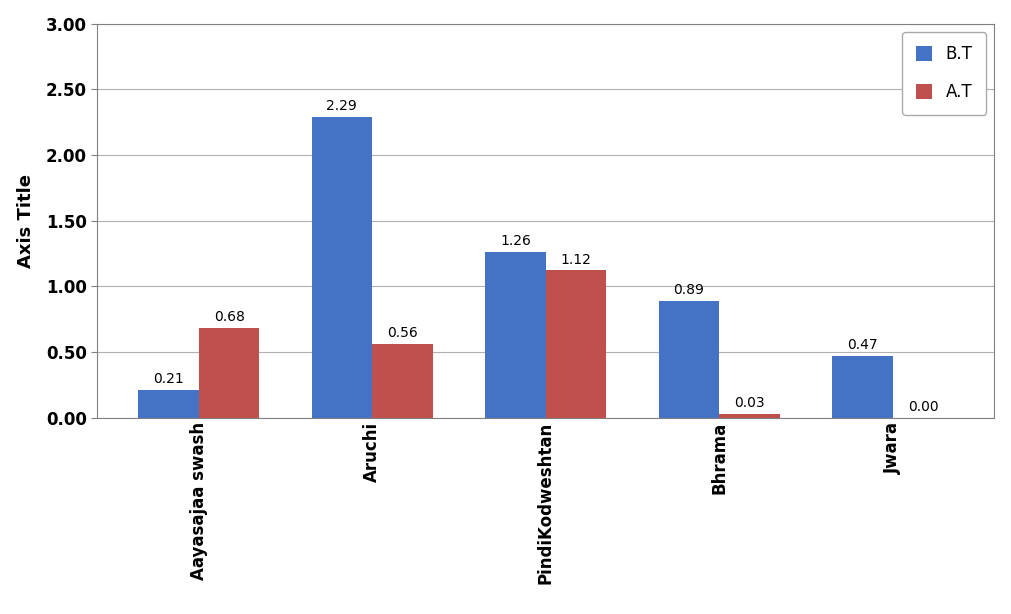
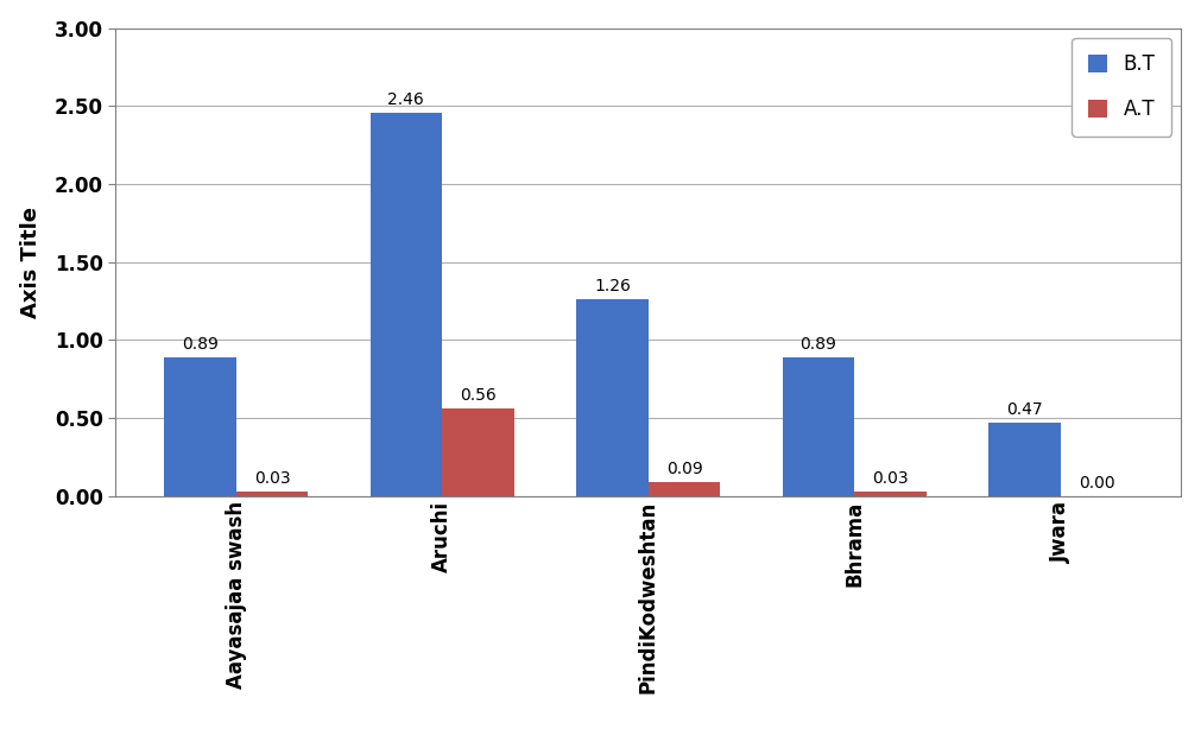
B.T/Aayasajaa swash: 0.21 -> 0.89
A.T/Aayasajaa swash: 0.68 -> 0.03
B.T/Aruchi: 2.29 -> 2.46
A.T/PindiKodweshtan: 1.12 -> 0.09
